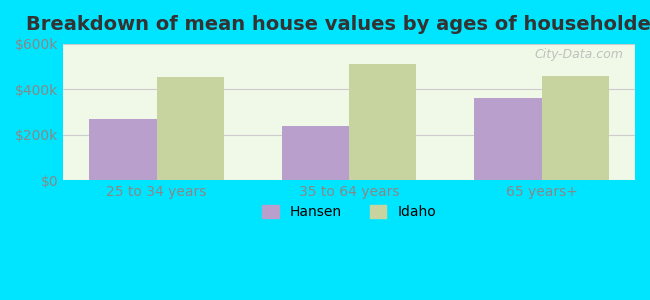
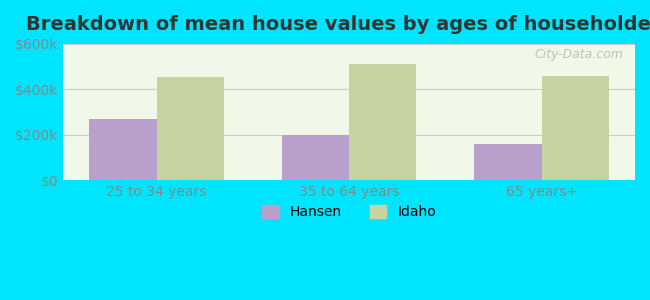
Hansen/35 to 64 years: $240k -> $200k
Hansen/65 years+: $360k -> $160k
